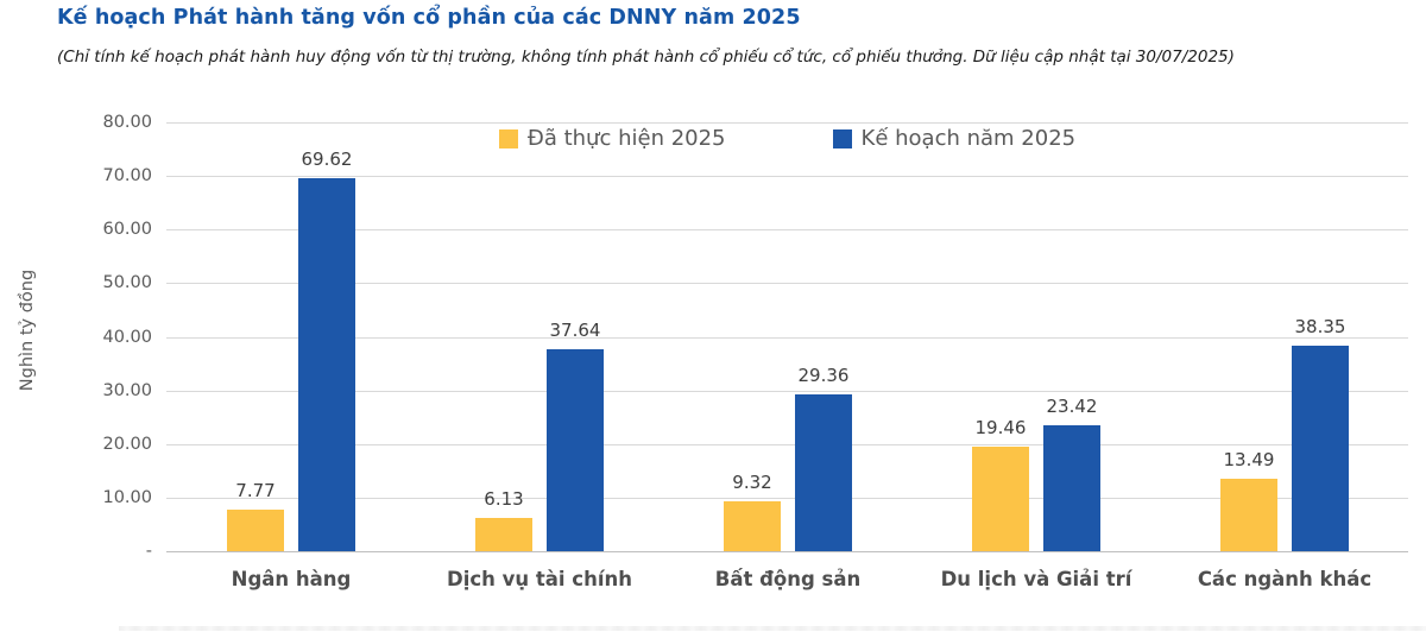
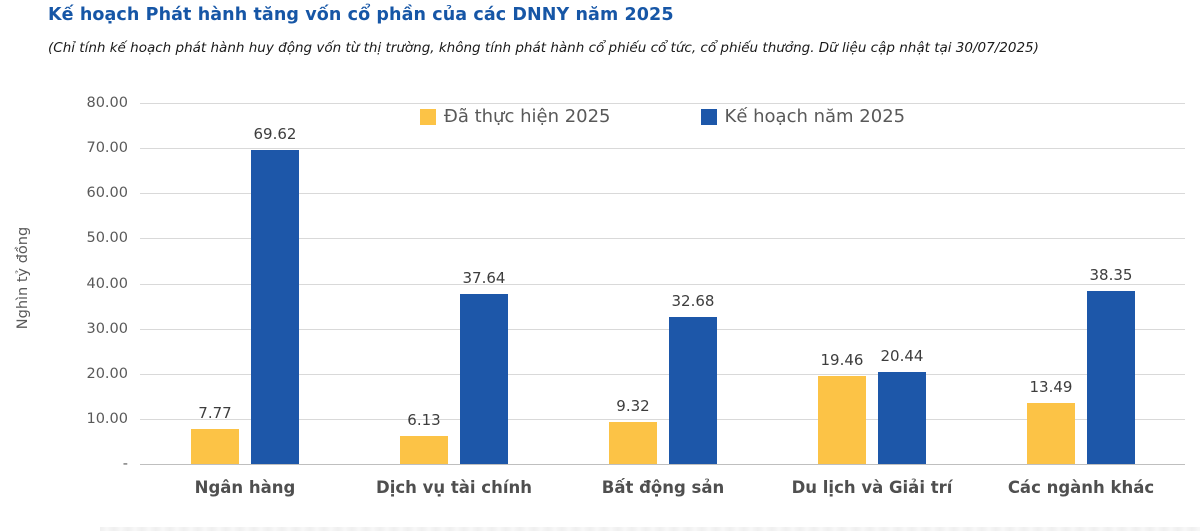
Kế hoạch năm 2025/Bất động sản: 29.36 -> 32.68
Kế hoạch năm 2025/Du lịch và Giải trí: 23.42 -> 20.44
